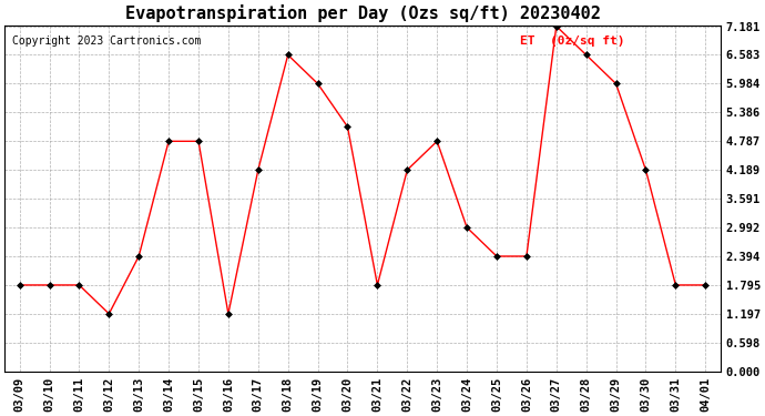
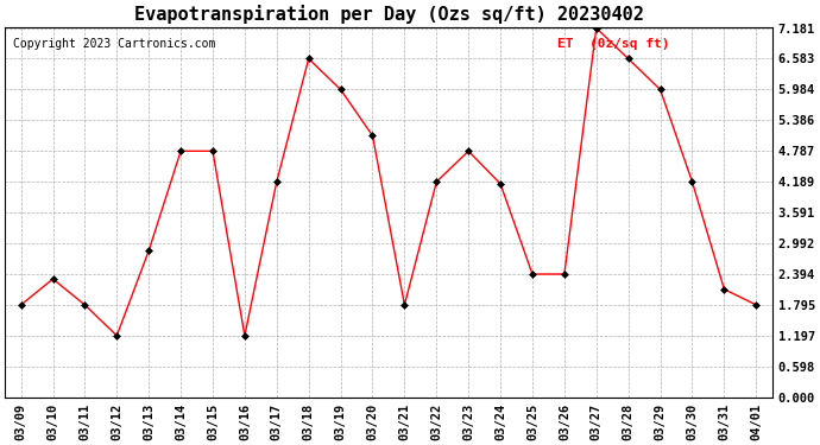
03/10: 1.79 -> 2.30
03/13: 2.39 -> 2.85
03/24: 2.99 -> 4.15
03/31: 1.79 -> 2.10
